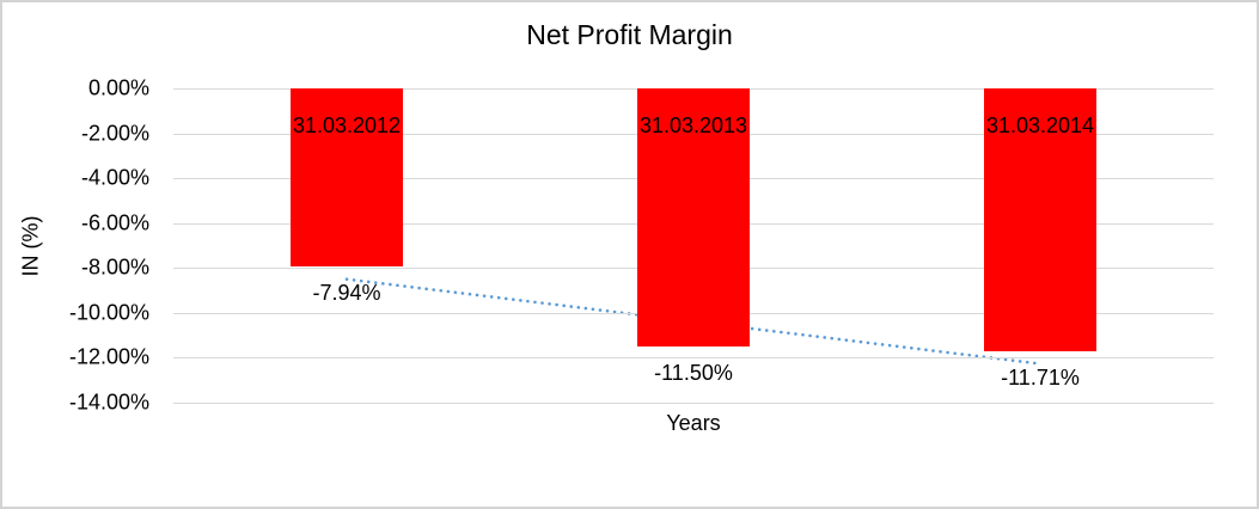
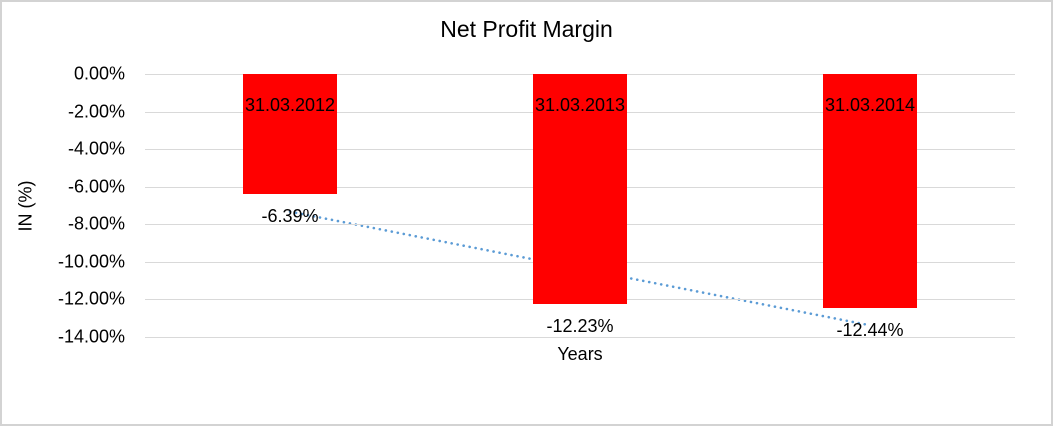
31.03.2012: -7.94% -> -6.39%
31.03.2013: -11.50% -> -12.23%
31.03.2014: -11.71% -> -12.44%
